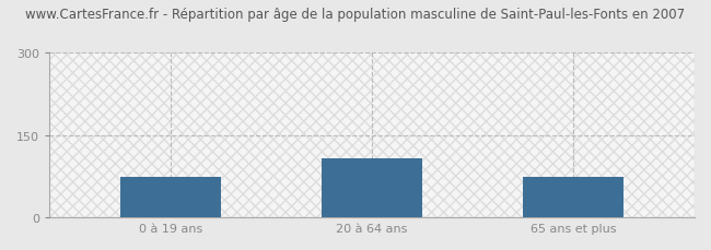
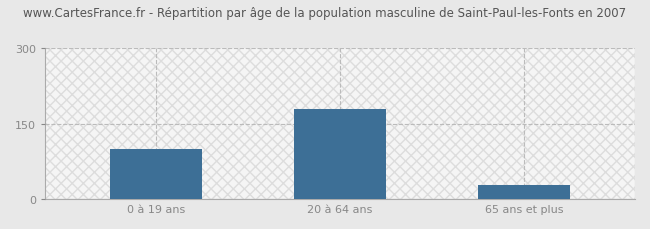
0 à 19 ans: 74 -> 100
20 à 64 ans: 108 -> 178
65 ans et plus: 74 -> 28
